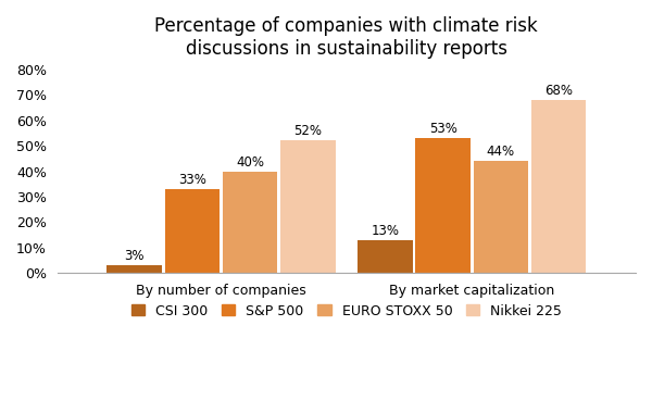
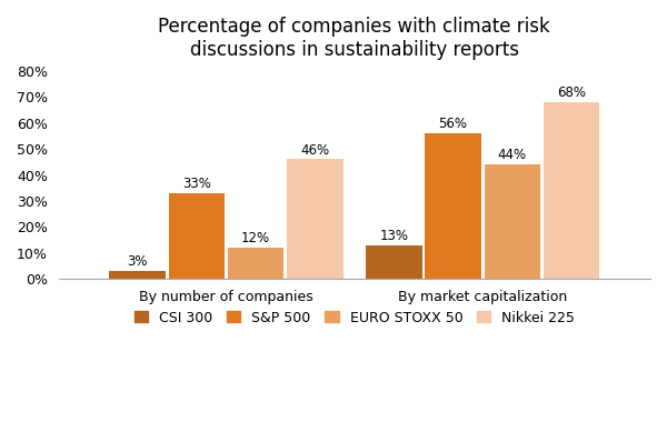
EURO STOXX 50/By number of companies: 40% -> 12%
Nikkei 225/By number of companies: 52% -> 46%
S&P 500/By market capitalization: 53% -> 56%
